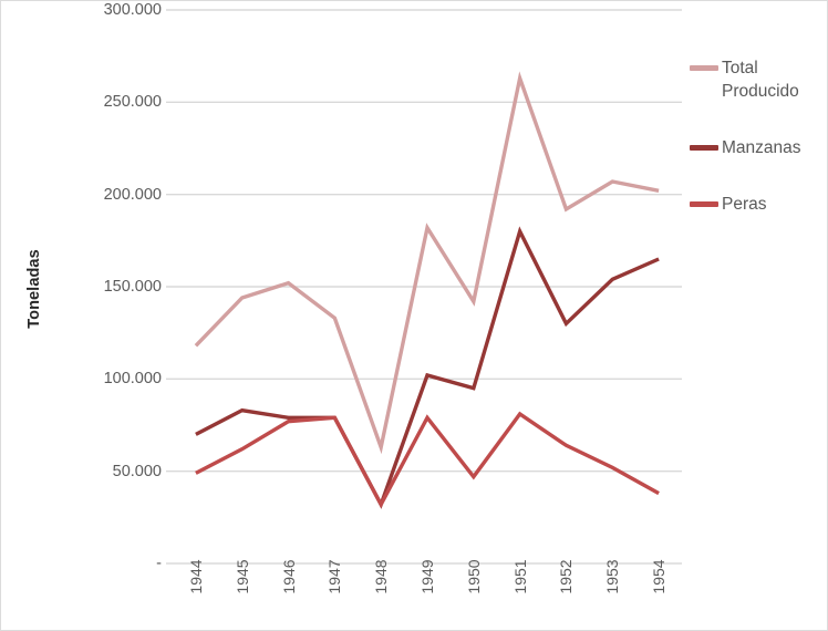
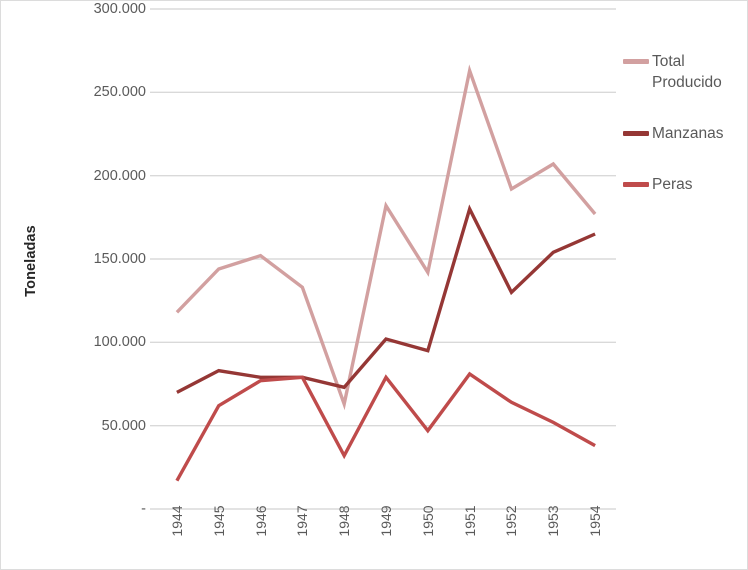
Peras/1944: 49000 -> 17000
Manzanas/1948: 32000 -> 73000
Total Producido/1954: 202000 -> 177000
